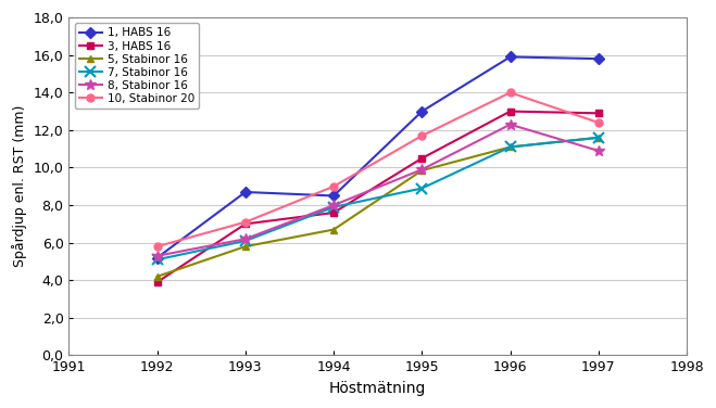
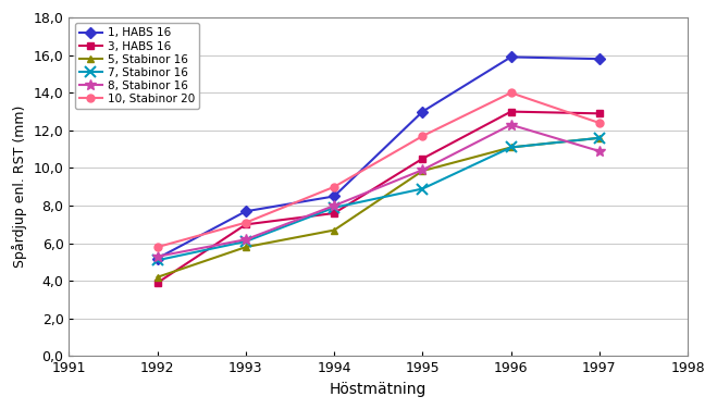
1, HABS 16/1993: 8,7 -> 7,7
